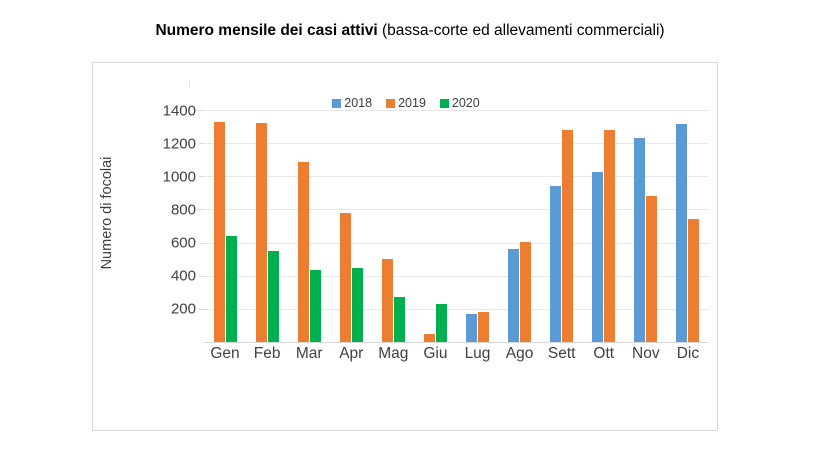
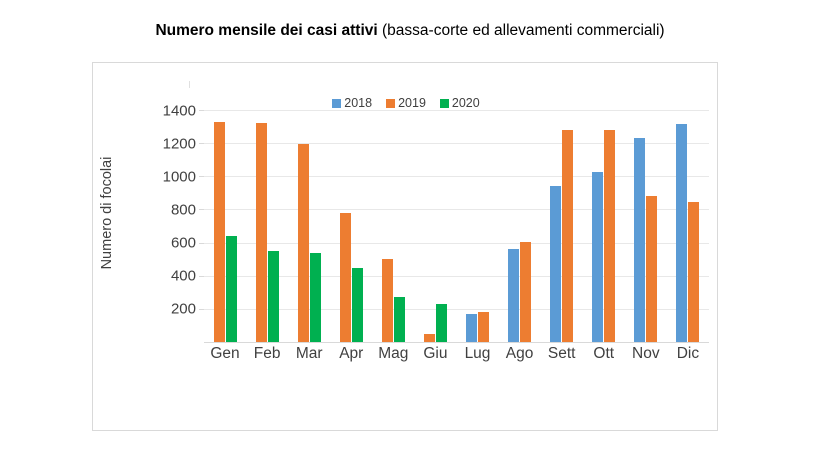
2019/Mar: 1090 -> 1200
2020/Mar: 440 -> 540
2019/Dic: 750 -> 850
